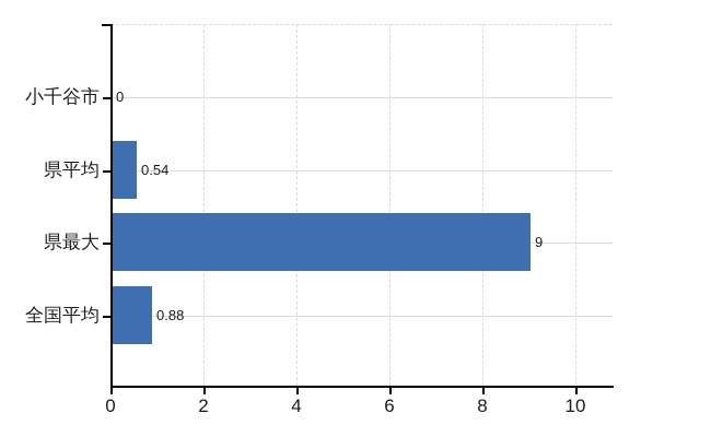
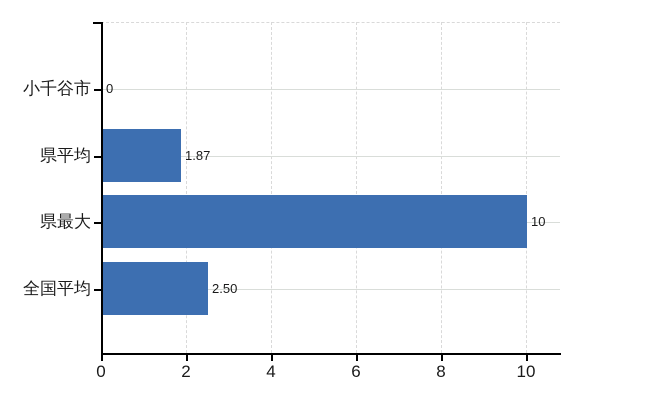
県平均: 0.54 -> 1.87
県最大: 9 -> 10
全国平均: 0.88 -> 2.50
